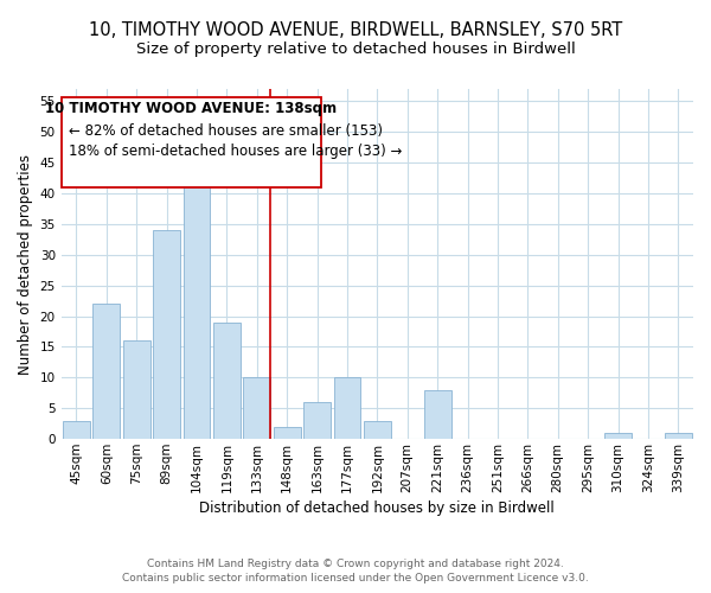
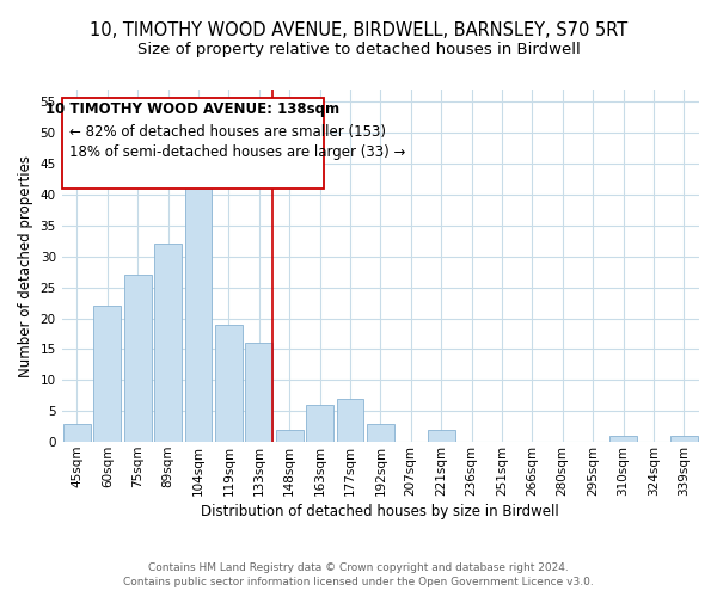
75sqm: 16 -> 27
89sqm: 34 -> 32
133sqm: 10 -> 16
177sqm: 10 -> 7
221sqm: 8 -> 2
